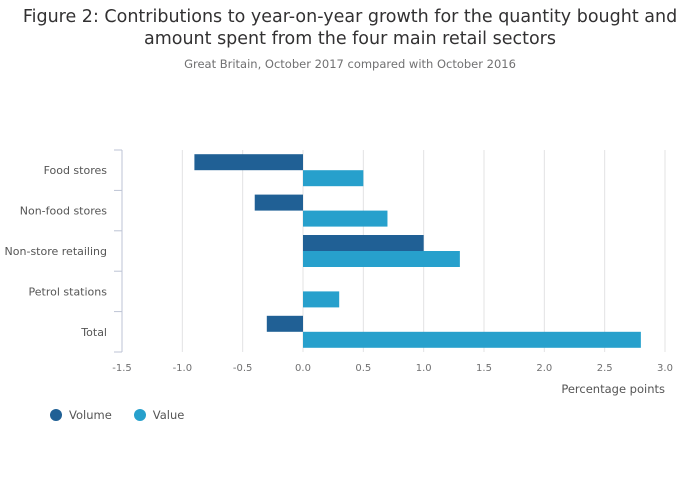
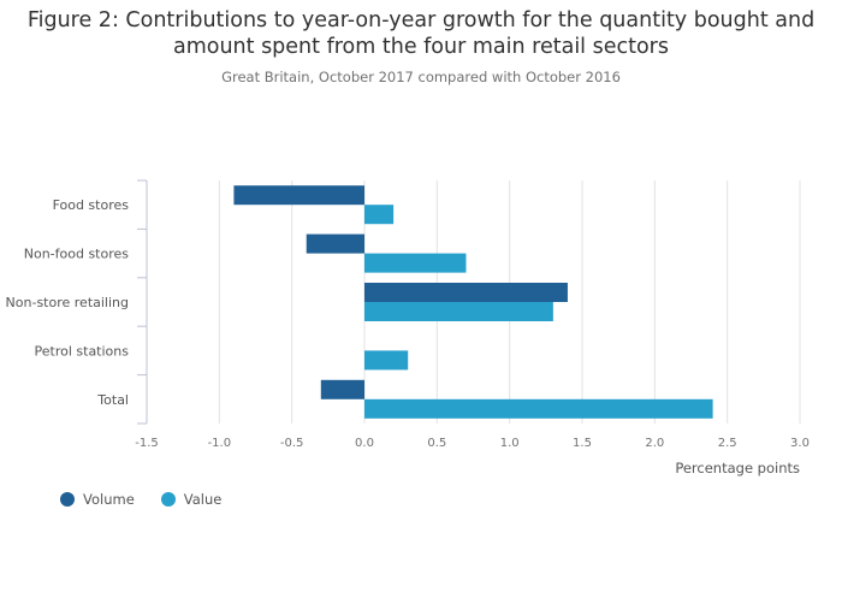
Value/Food stores: 0.5 -> 0.2
Volume/Non-store retailing: 1.0 -> 1.4
Value/Total: 2.8 -> 2.4
